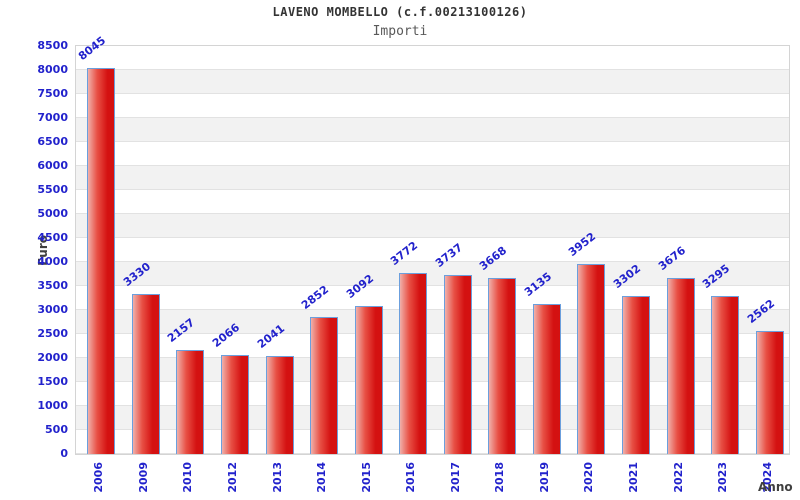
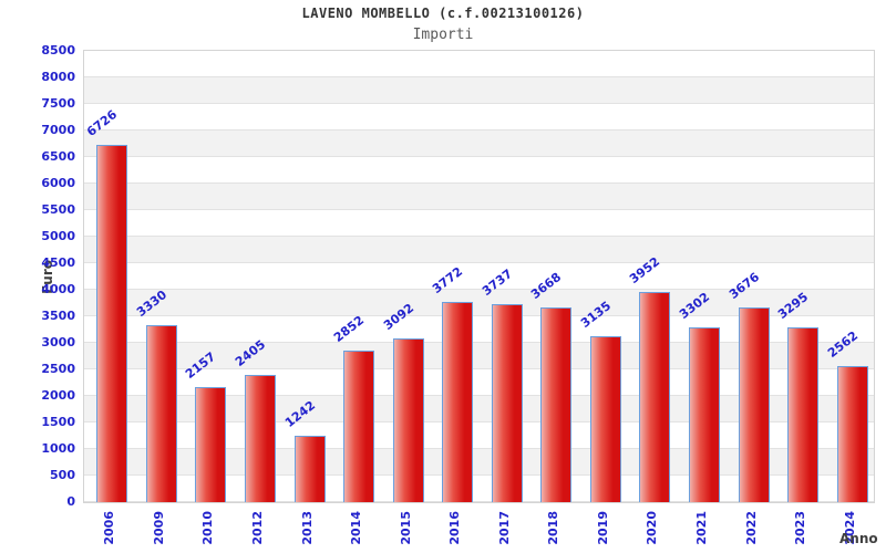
2006: 8045 -> 6726
2012: 2066 -> 2405
2013: 2041 -> 1242
